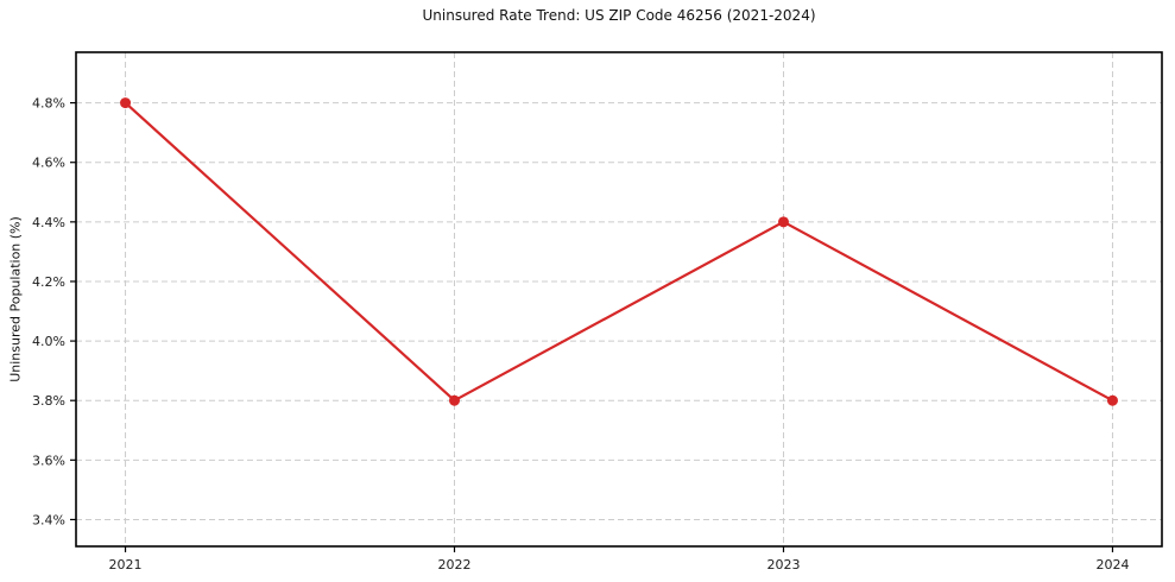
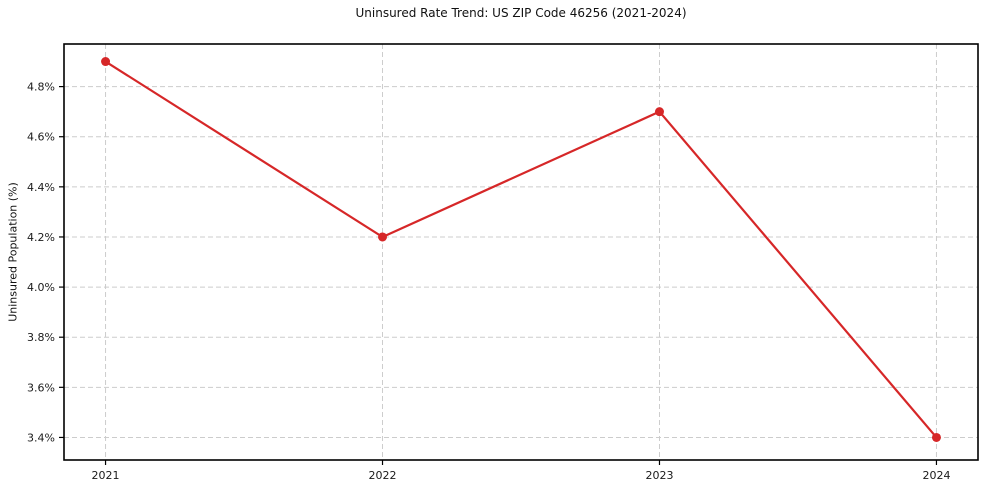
2021: 4.8% -> 4.9%
2022: 3.8% -> 4.2%
2023: 4.4% -> 4.7%
2024: 3.8% -> 3.4%
